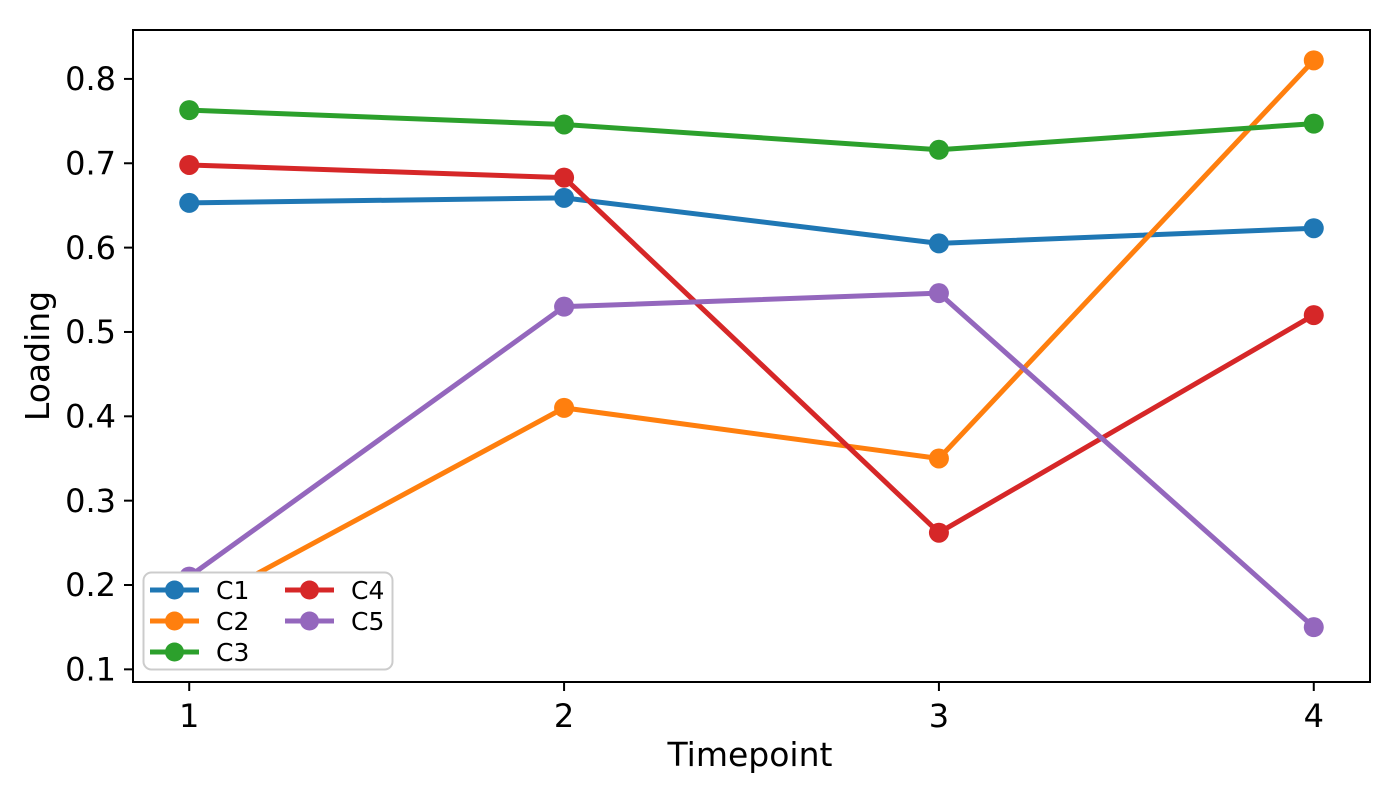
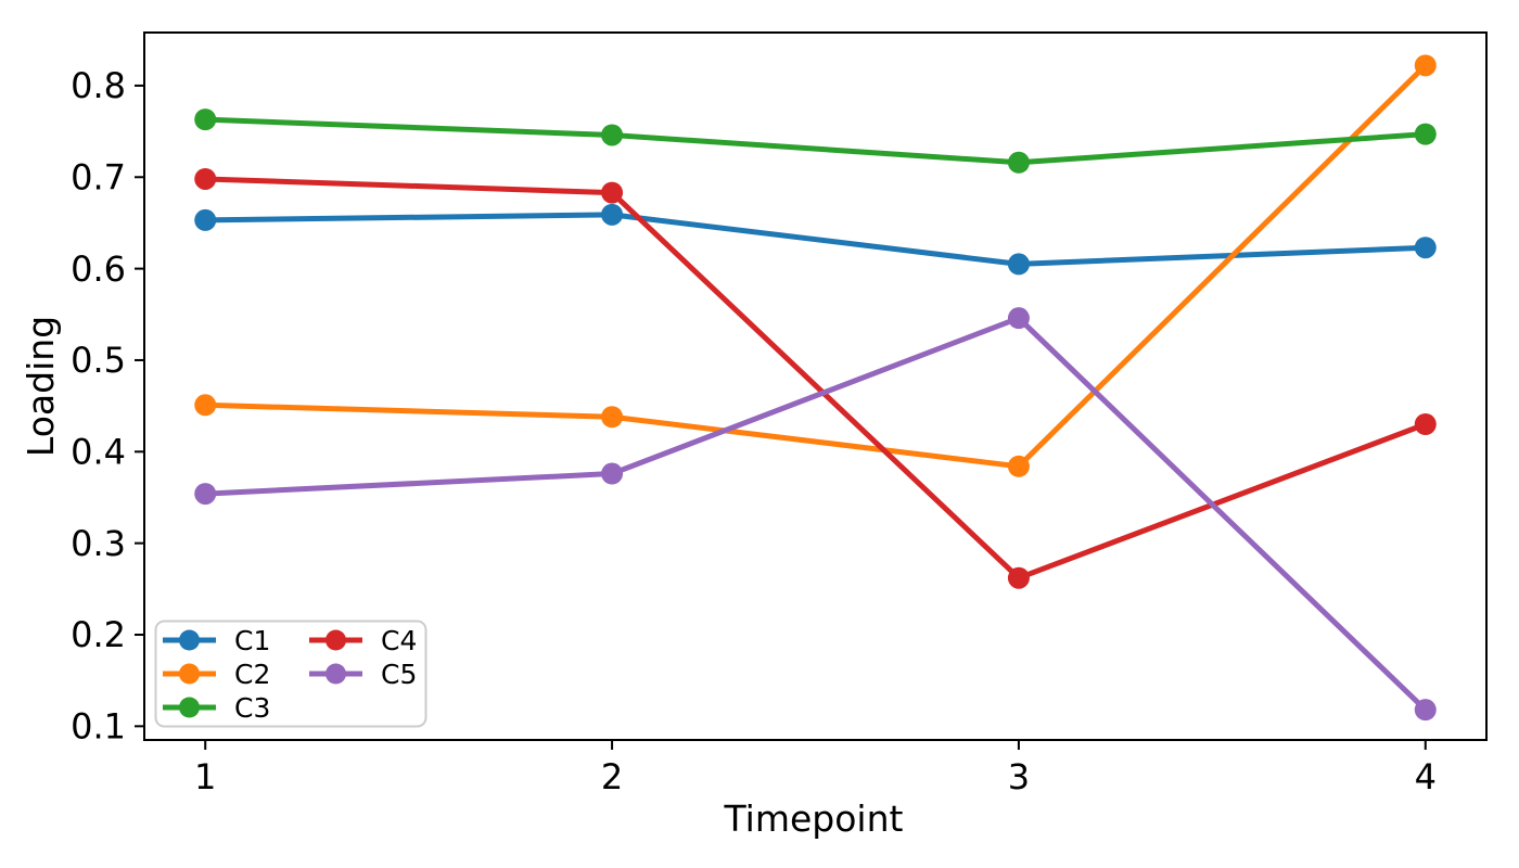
C2/1: 0.17 -> 0.45
C5/1: 0.21 -> 0.35
C2/2: 0.41 -> 0.44
C5/2: 0.53 -> 0.38
C2/3: 0.35 -> 0.38
C4/4: 0.52 -> 0.43
C5/4: 0.15 -> 0.12
